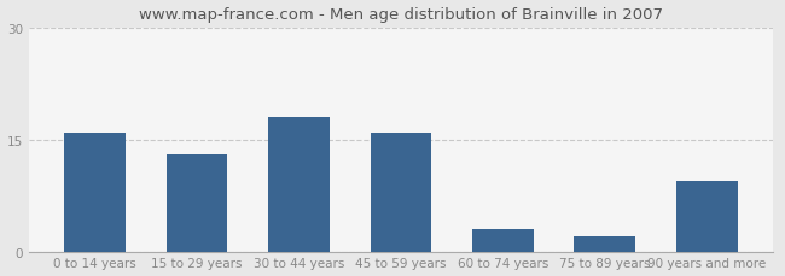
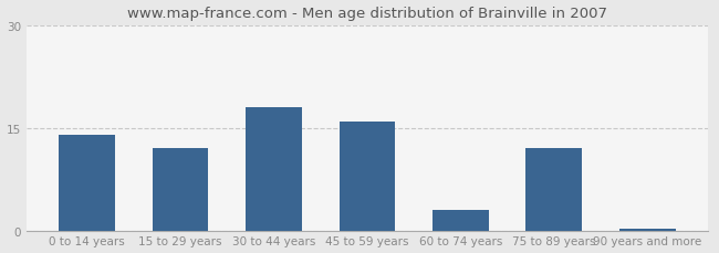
0 to 14 years: 16.0 -> 14.0
15 to 29 years: 13.0 -> 12.0
75 to 89 years: 2.0 -> 12.0
90 years and more: 9.4 -> 0.3
